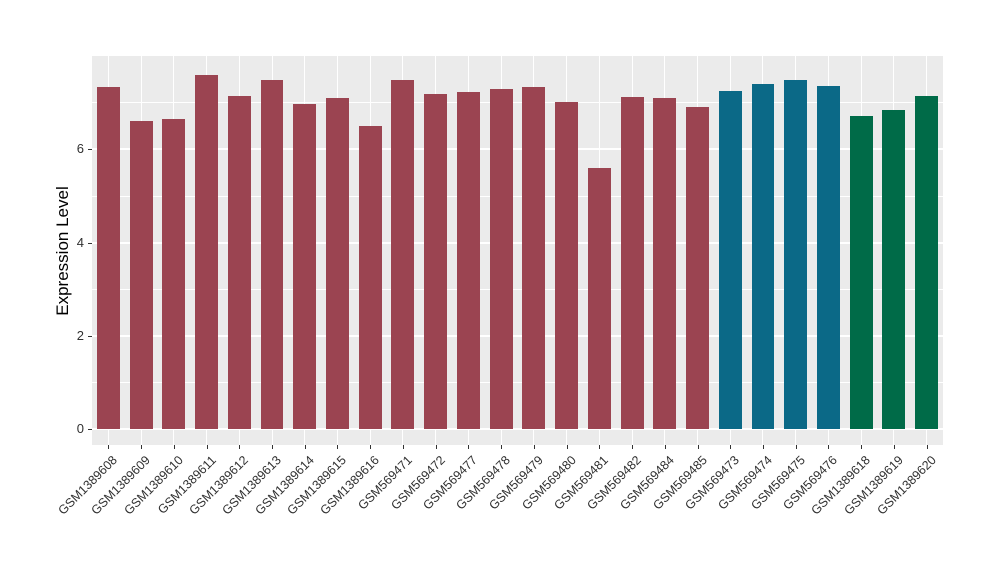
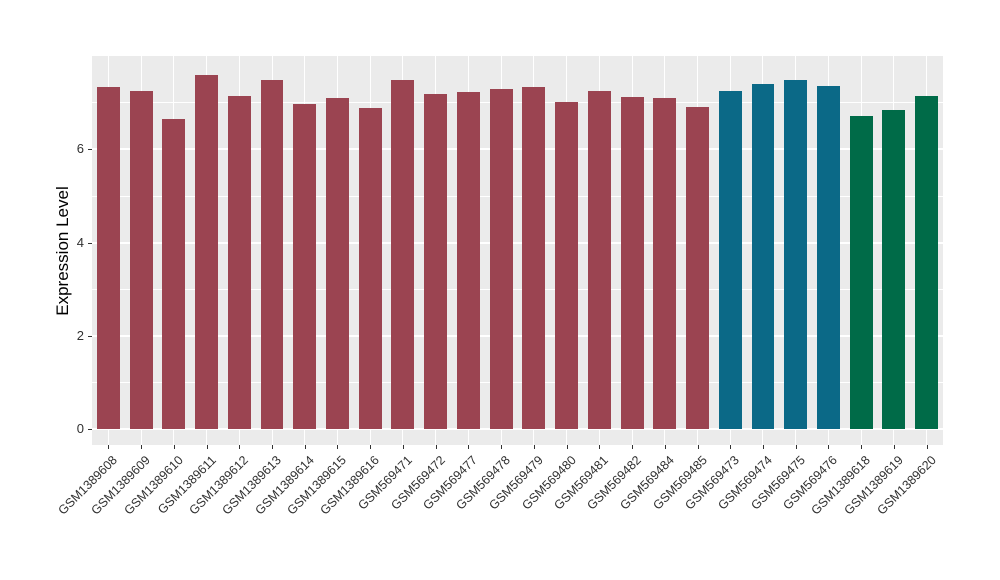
GSM1389609: 6.6 -> 7.3
GSM1389616: 6.5 -> 6.9
GSM569481: 5.6 -> 7.3
